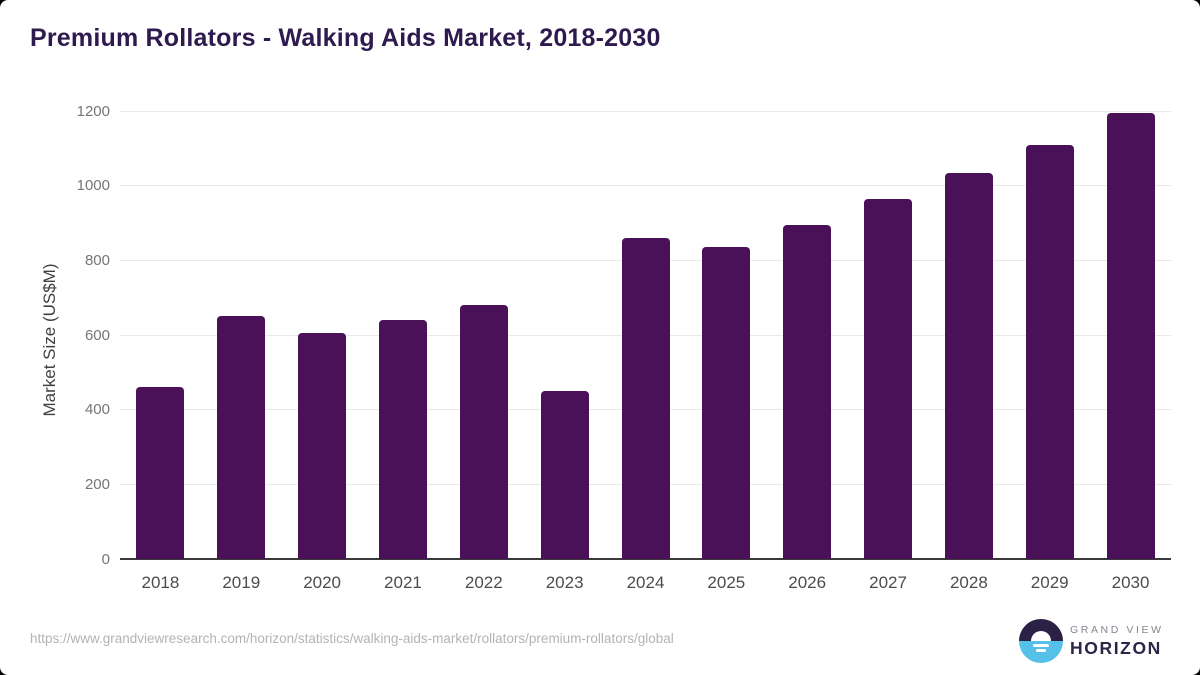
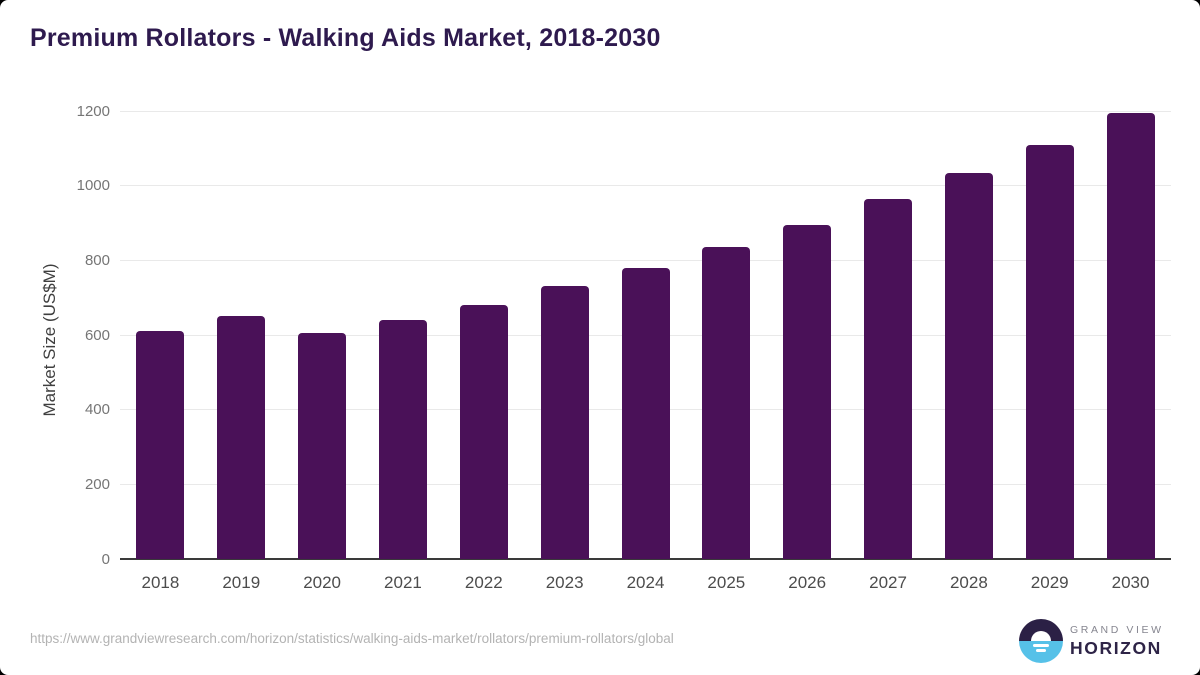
2018: 460 -> 610
2023: 450 -> 730
2024: 860 -> 780
